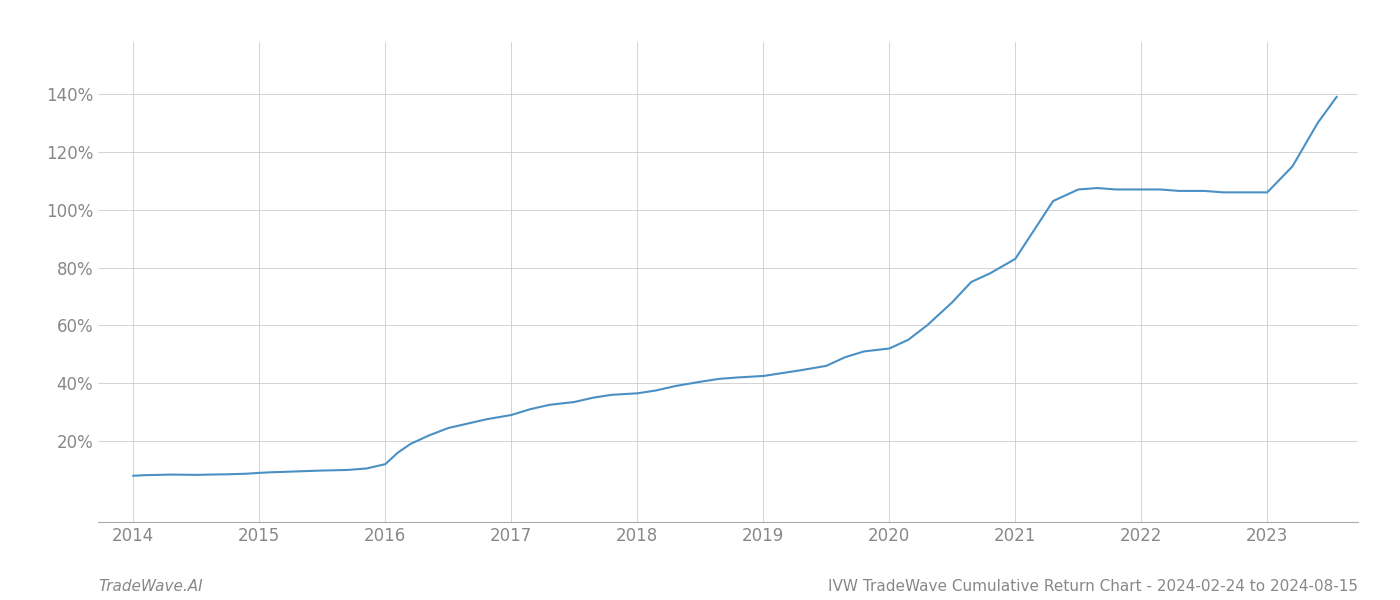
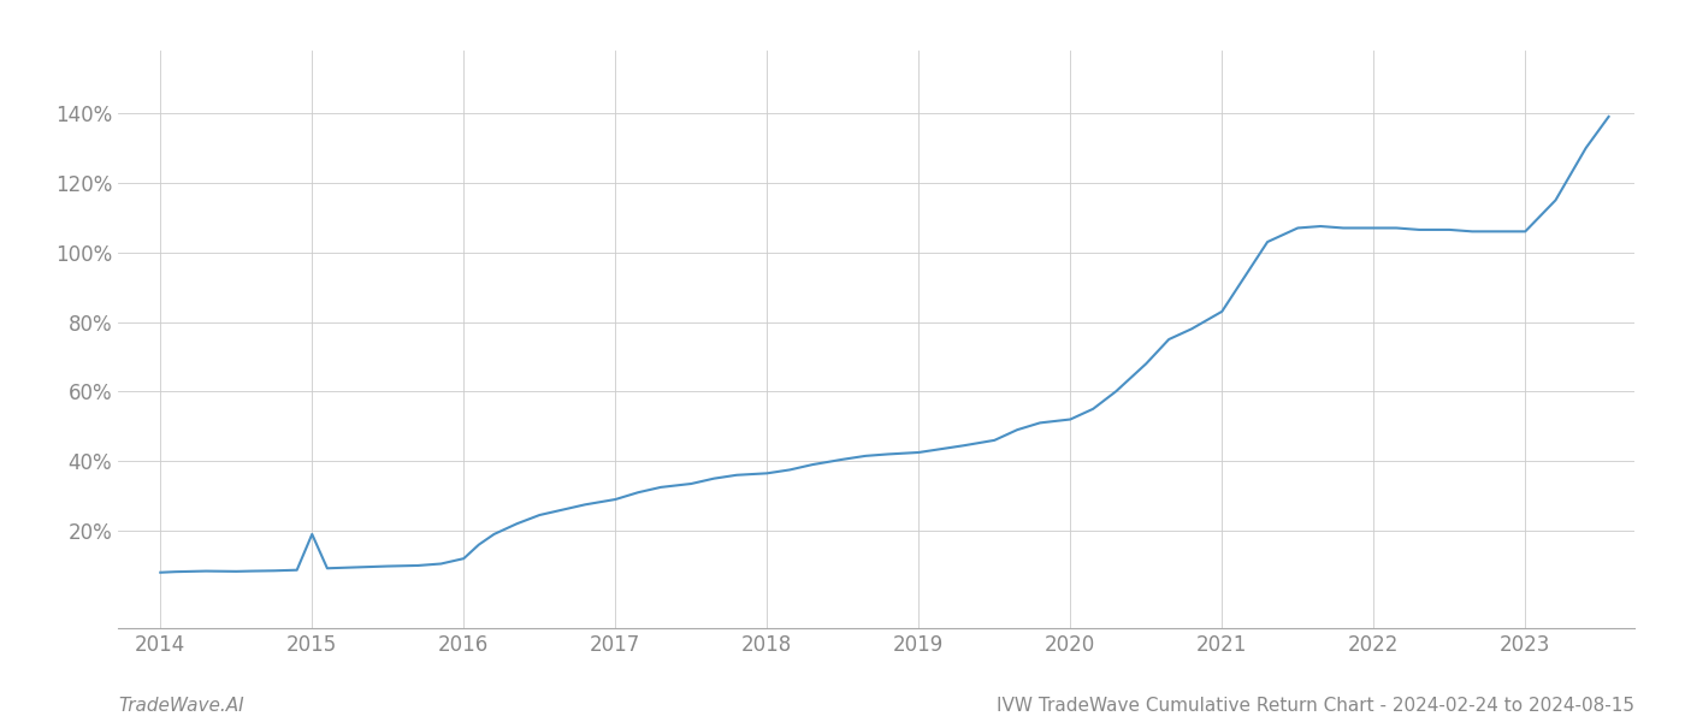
2015: 9.0% -> 19.0%
